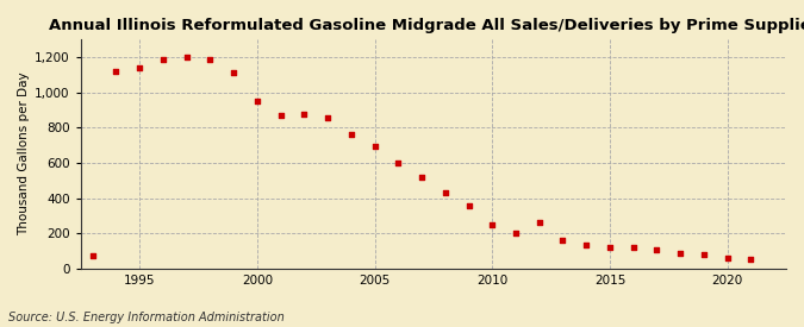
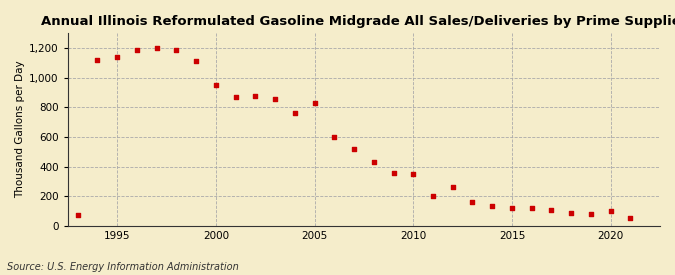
2005: 700 -> 830
2010: 250 -> 350
2020: 60 -> 100
